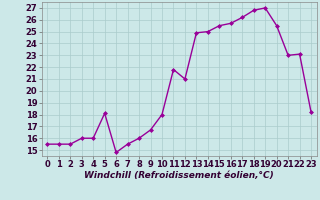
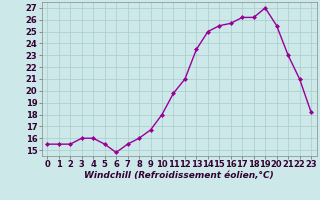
5: 18.1 -> 15.5
11: 21.8 -> 19.8
13: 24.9 -> 23.5
18: 26.8 -> 26.2
22: 23.1 -> 21.0
